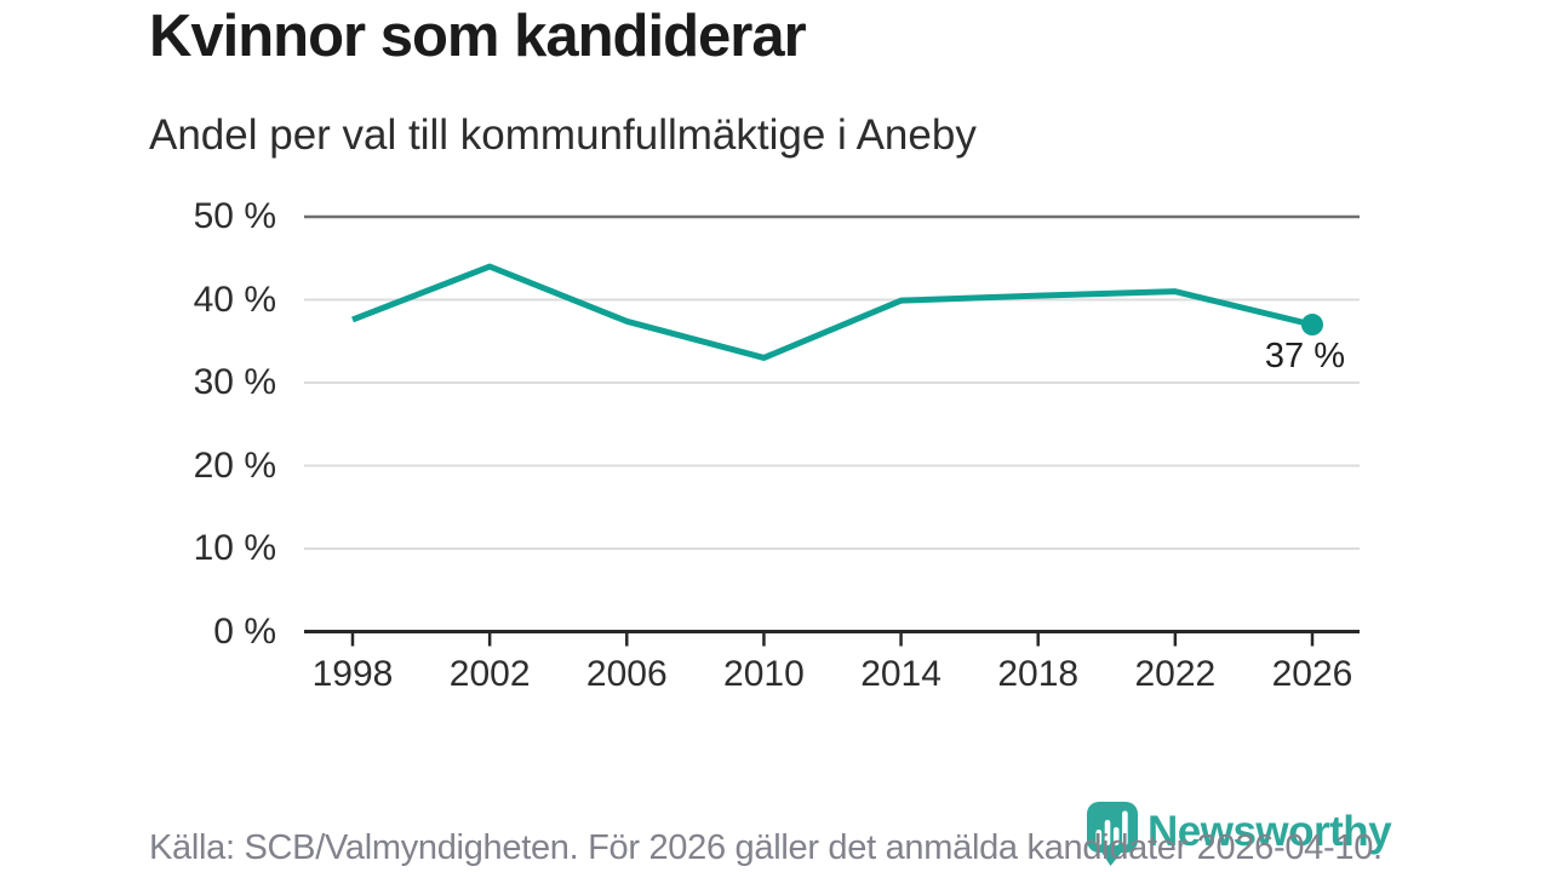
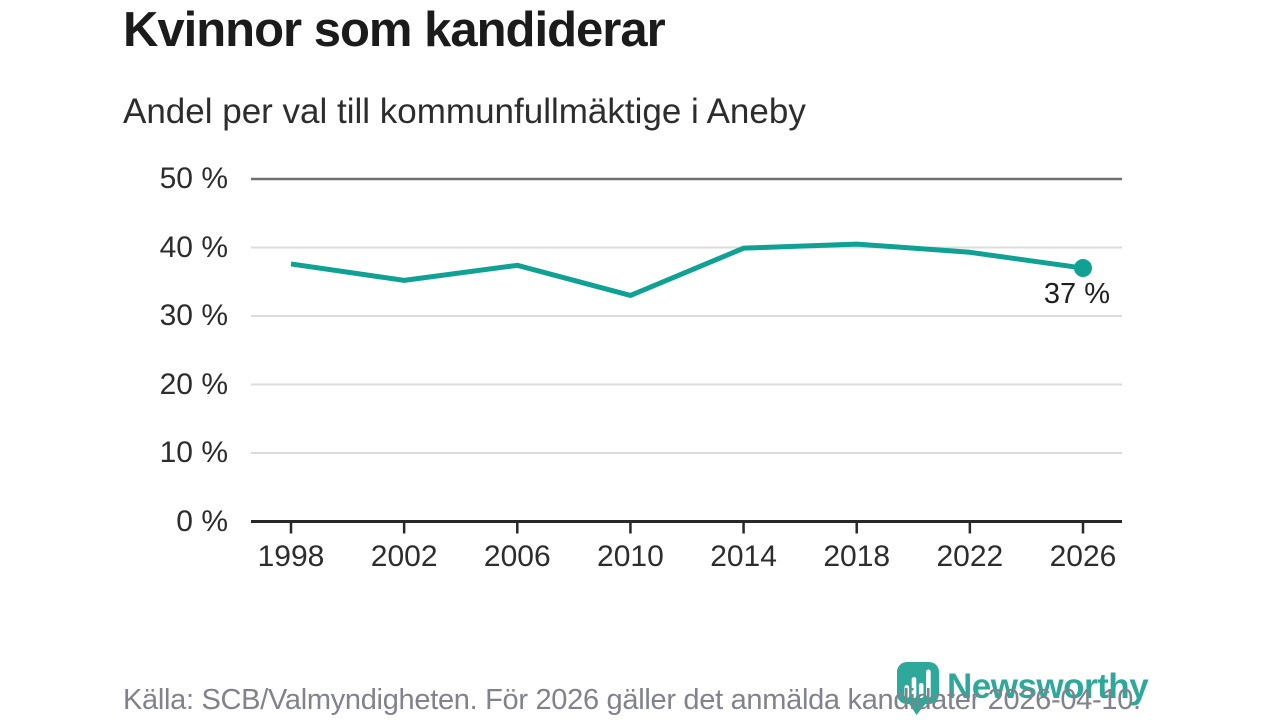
2002: 44% -> 35%
2022: 41% -> 39%
